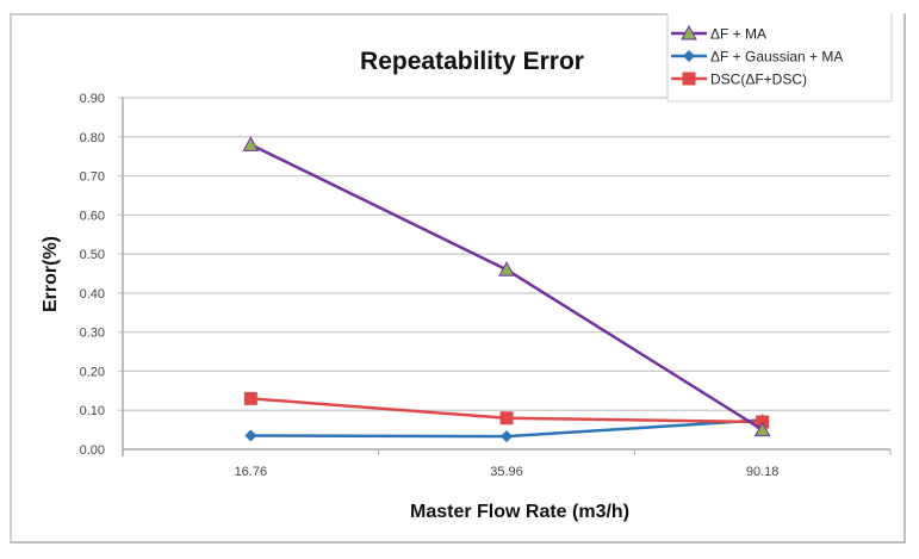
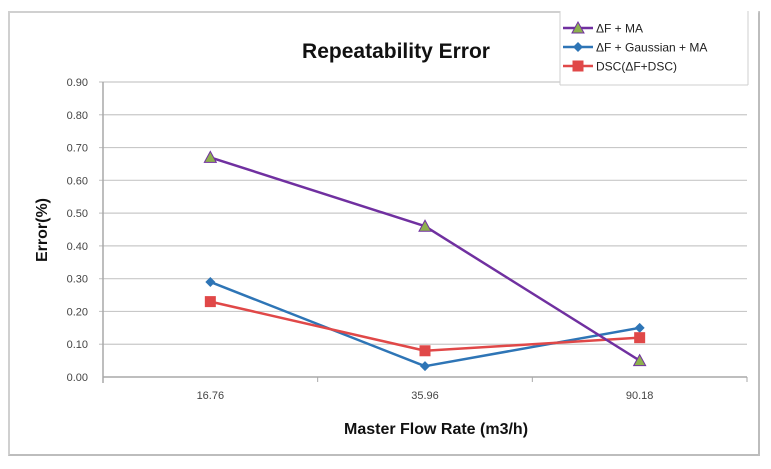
ΔF + MA/16.76: 0.78 -> 0.67
ΔF + Gaussian + MA/16.76: 0.04 -> 0.29
DSC(ΔF+DSC)/16.76: 0.13 -> 0.23
ΔF + Gaussian + MA/90.18: 0.07 -> 0.15
DSC(ΔF+DSC)/90.18: 0.07 -> 0.12
